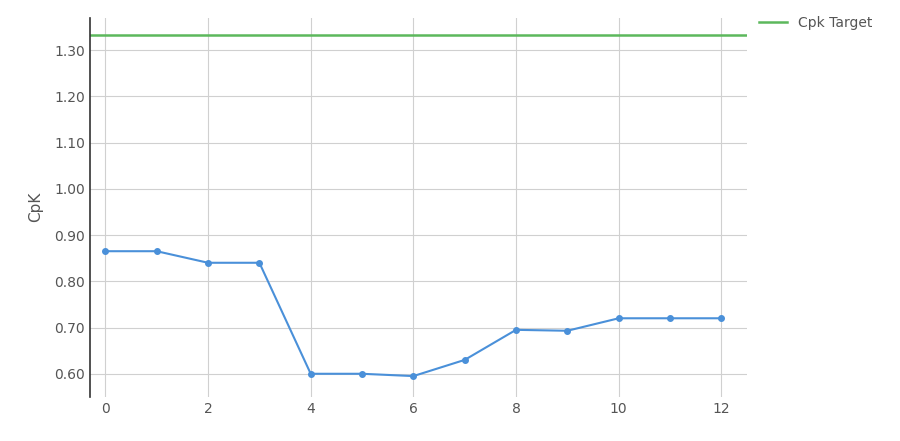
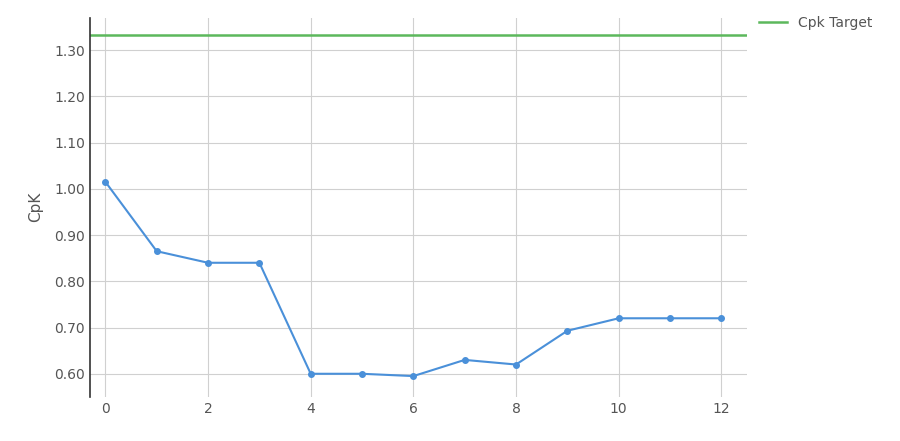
0: 0.865 -> 1.015
8: 0.695 -> 0.620
